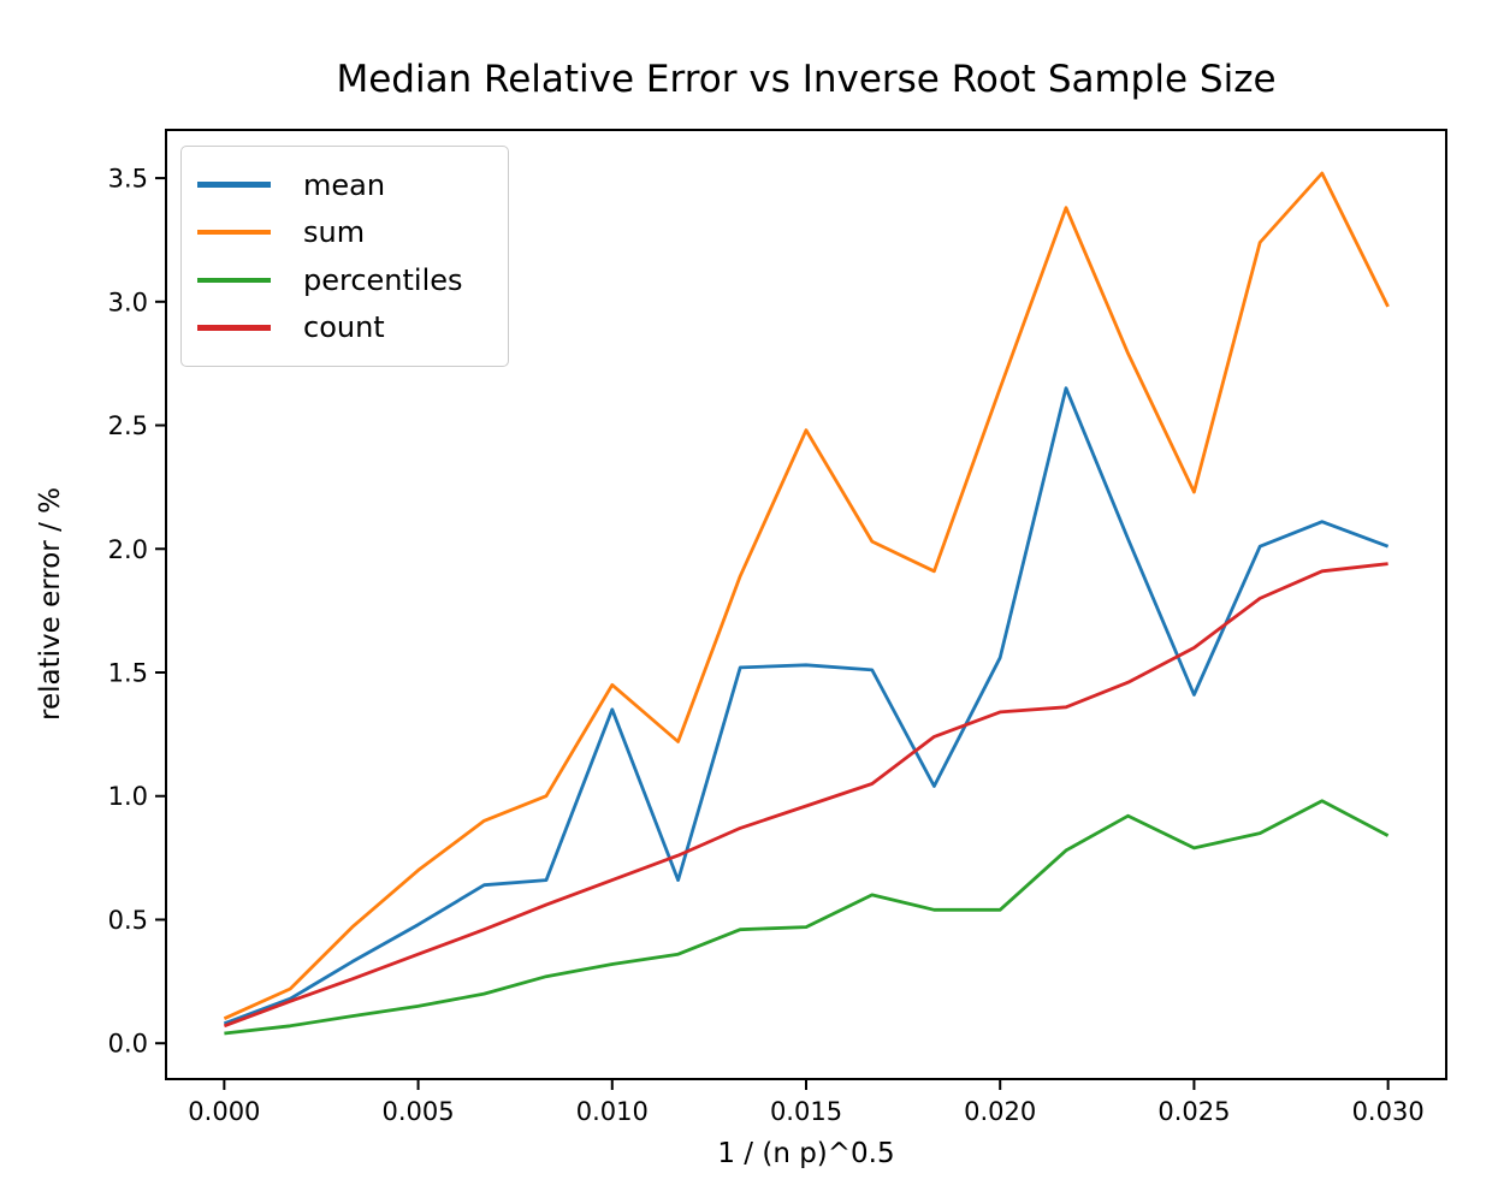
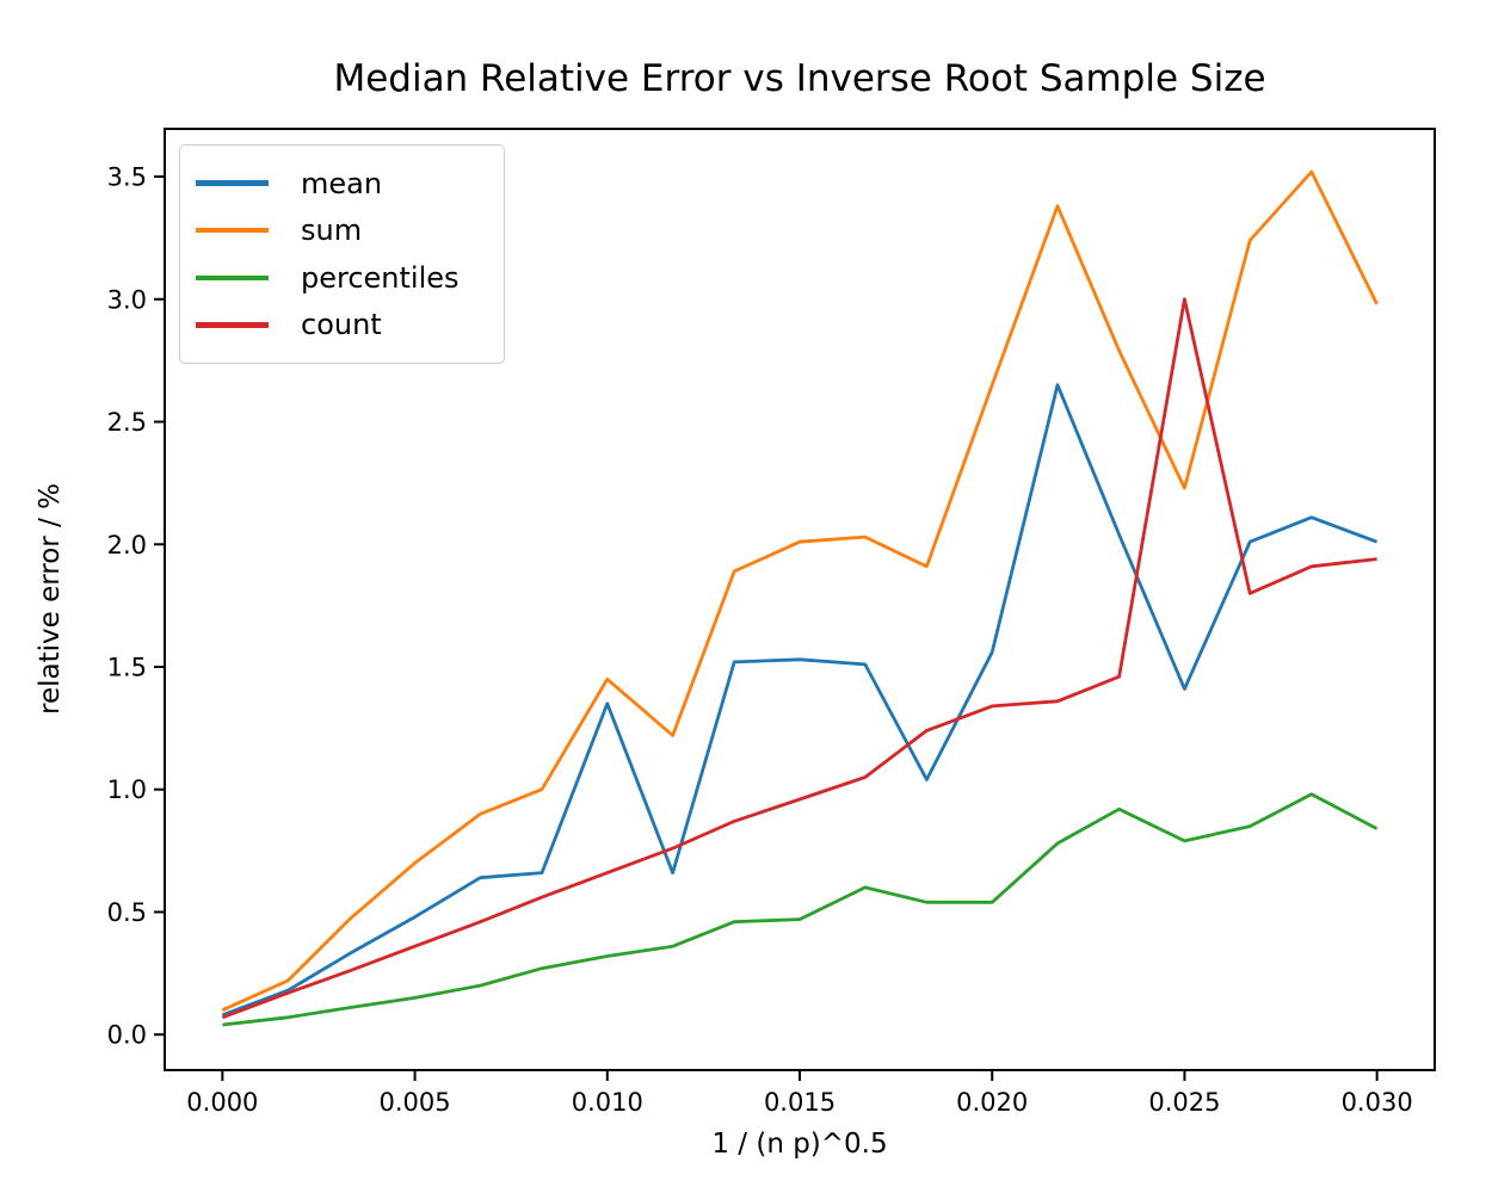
sum/0.015: 2.48 -> 2.01
count/0.025: 1.60 -> 3.00
